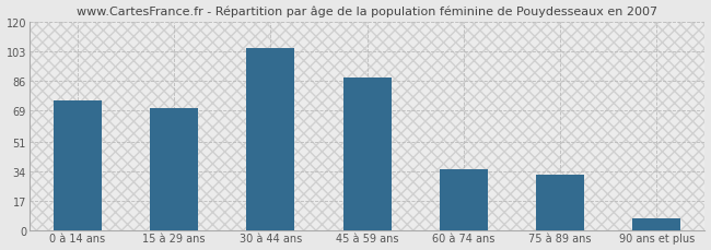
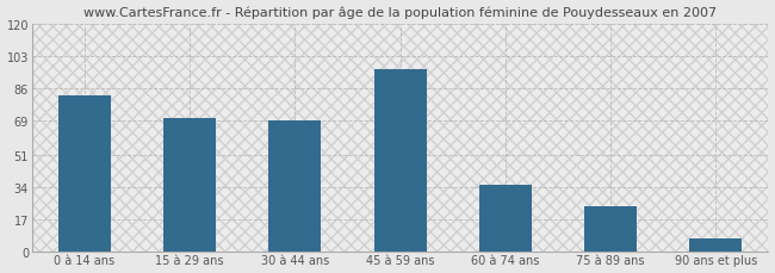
0 à 14 ans: 75 -> 82
30 à 44 ans: 105 -> 69
45 à 59 ans: 88 -> 96
75 à 89 ans: 32 -> 24
